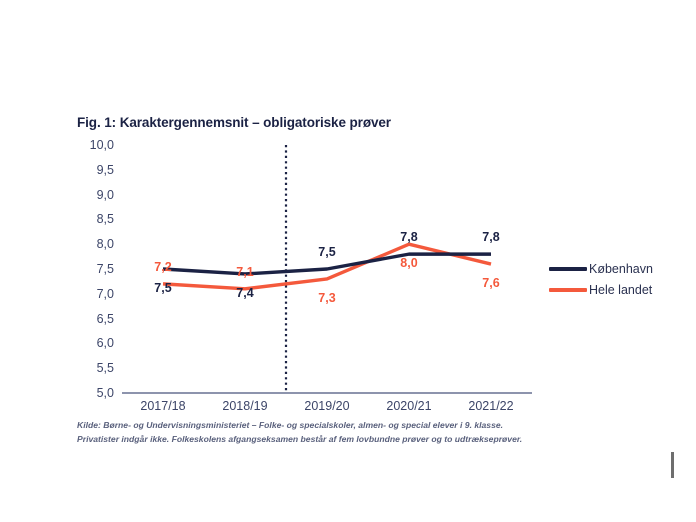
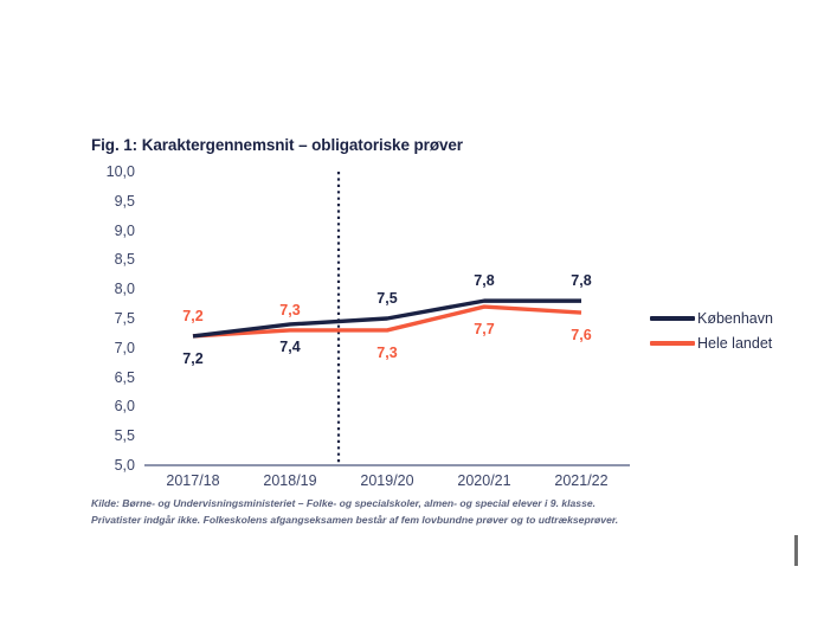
København/2017/18: 7,5 -> 7,2
Hele landet/2018/19: 7,1 -> 7,3
Hele landet/2020/21: 8,0 -> 7,7
